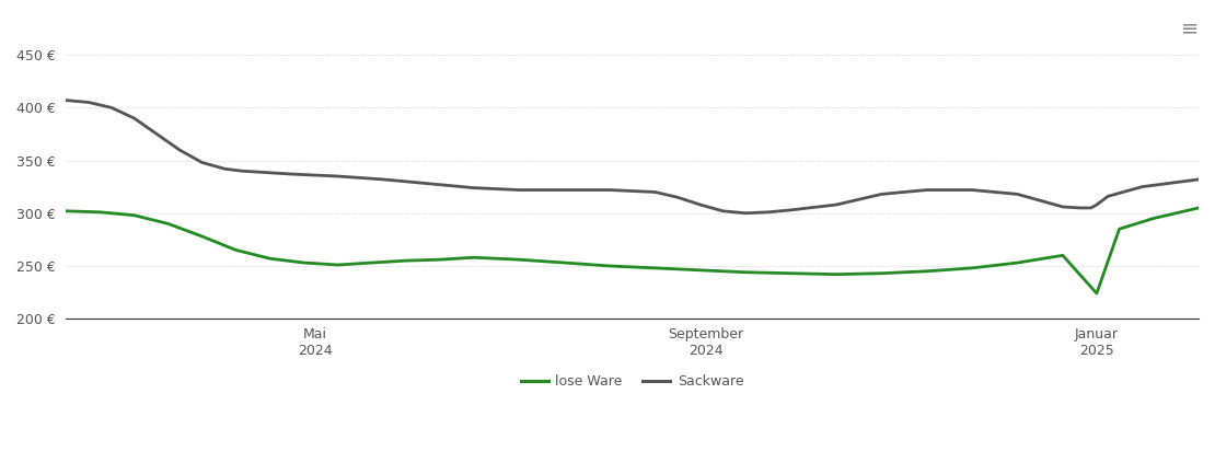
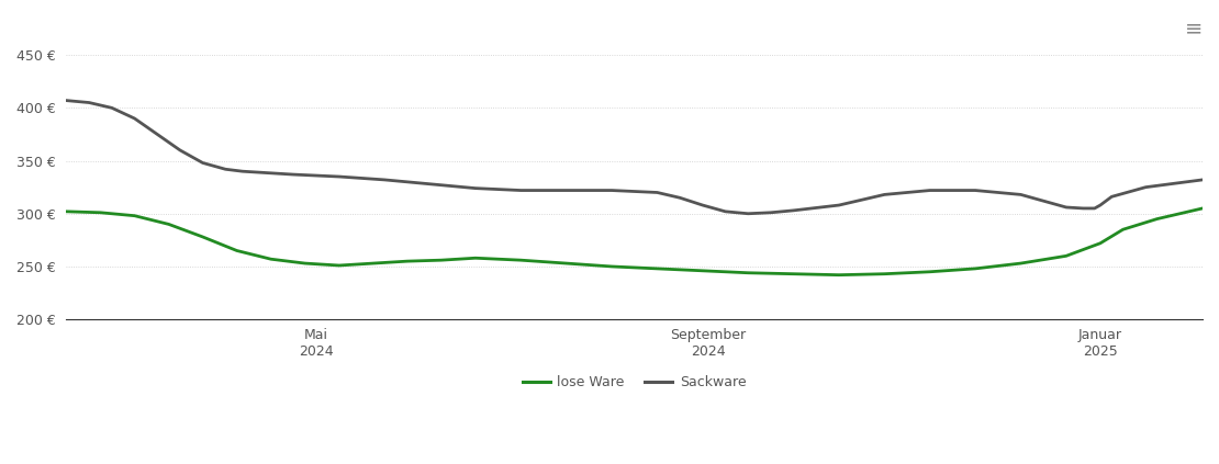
lose Ware/Januar 2025: 224 € -> 272 €
